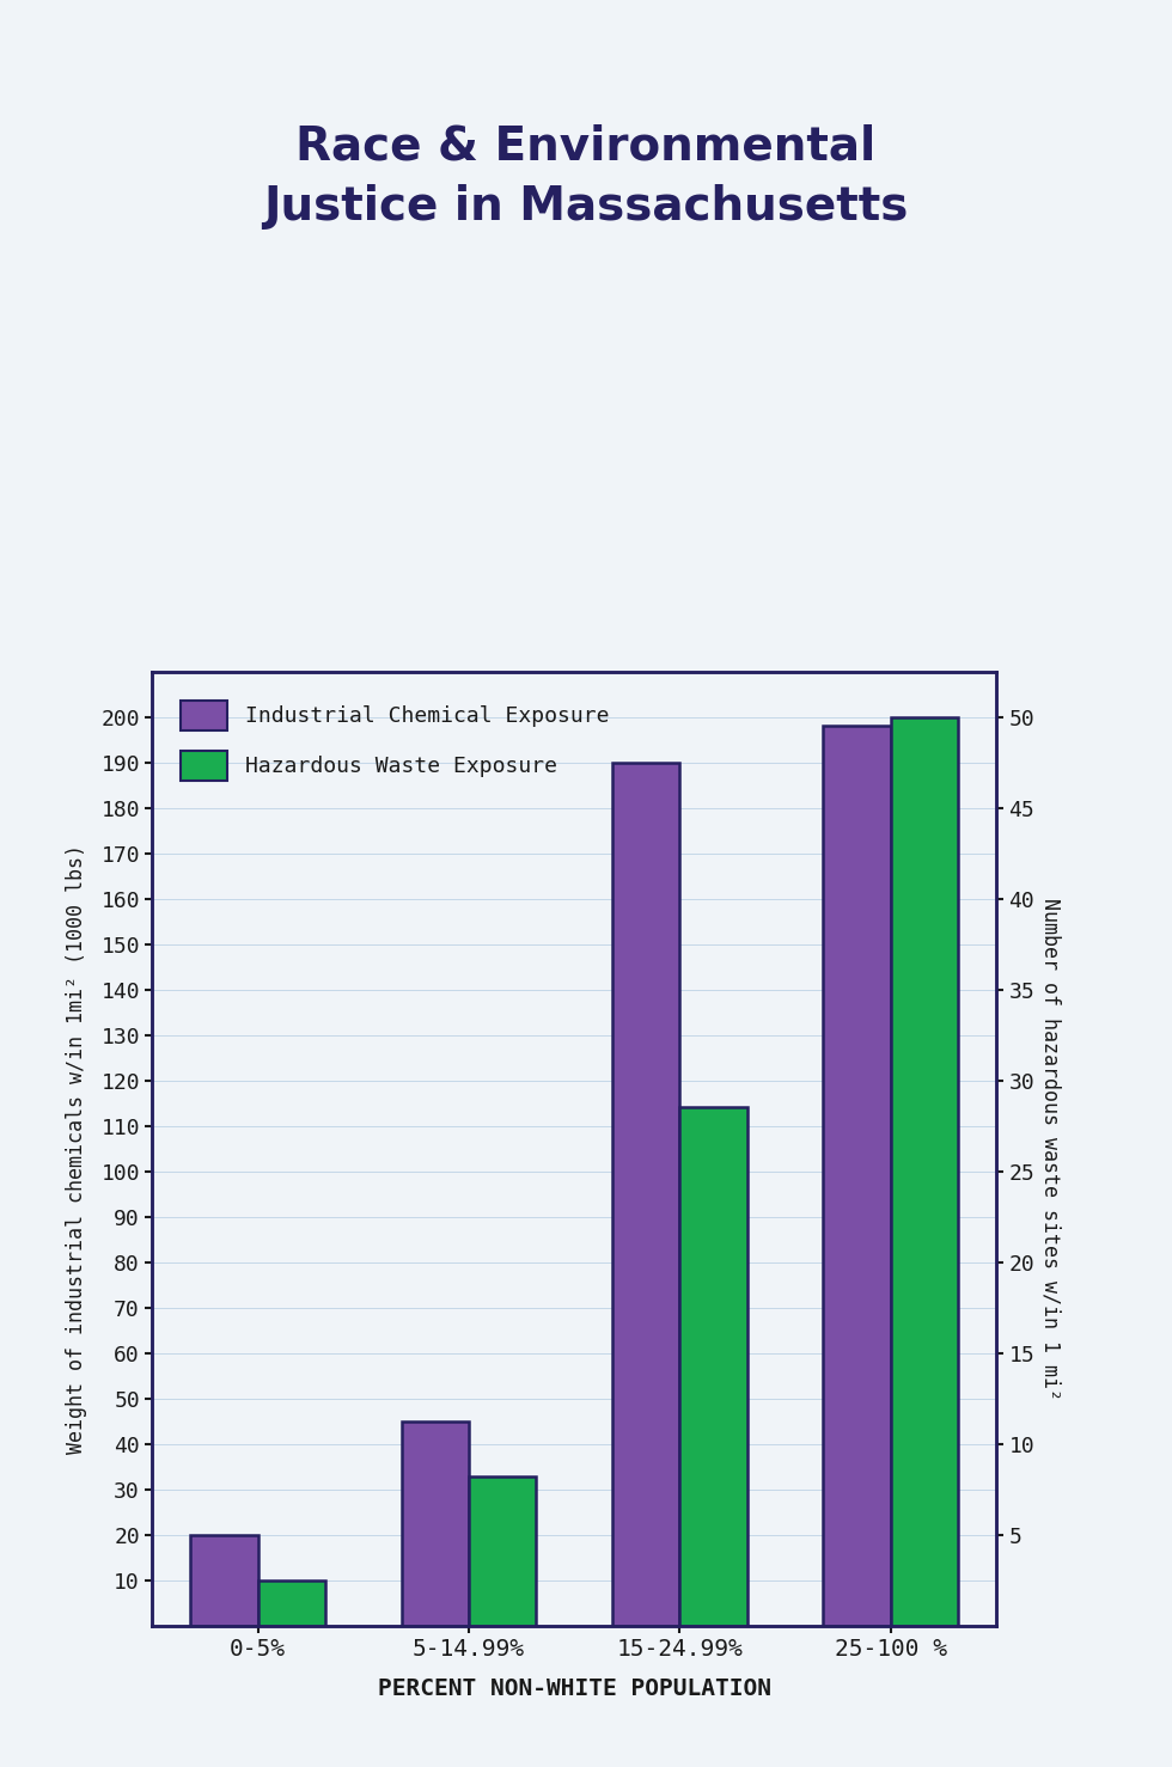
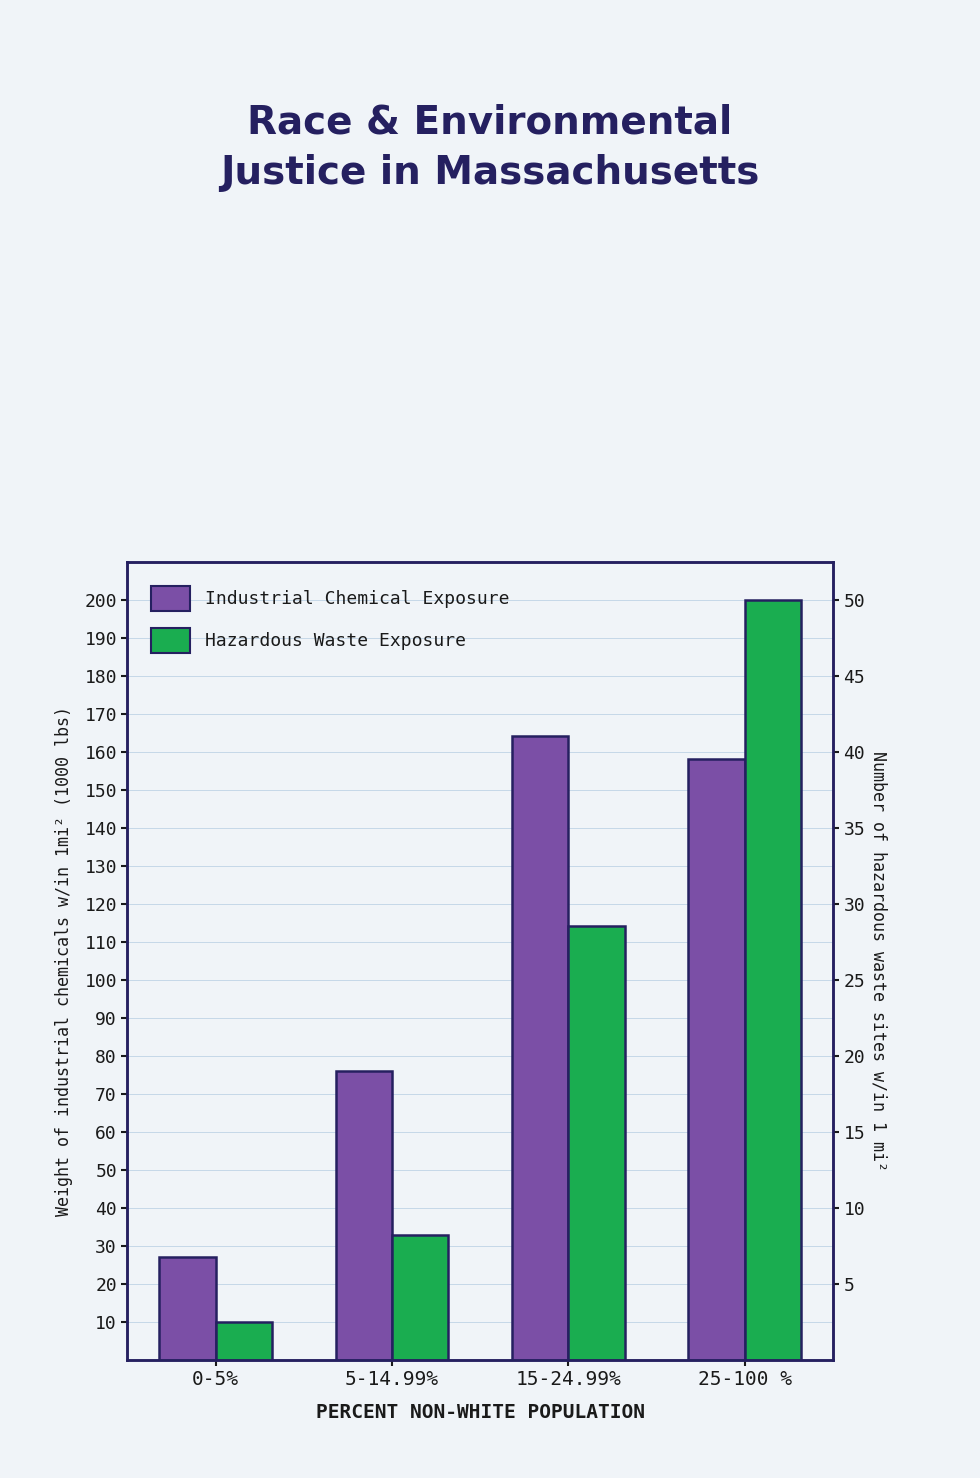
Industrial Chemical Exposure/0-5%: 20 -> 27
Industrial Chemical Exposure/5-14.99%: 45 -> 76
Industrial Chemical Exposure/15-24.99%: 190 -> 164
Industrial Chemical Exposure/25-100 %: 198 -> 158
